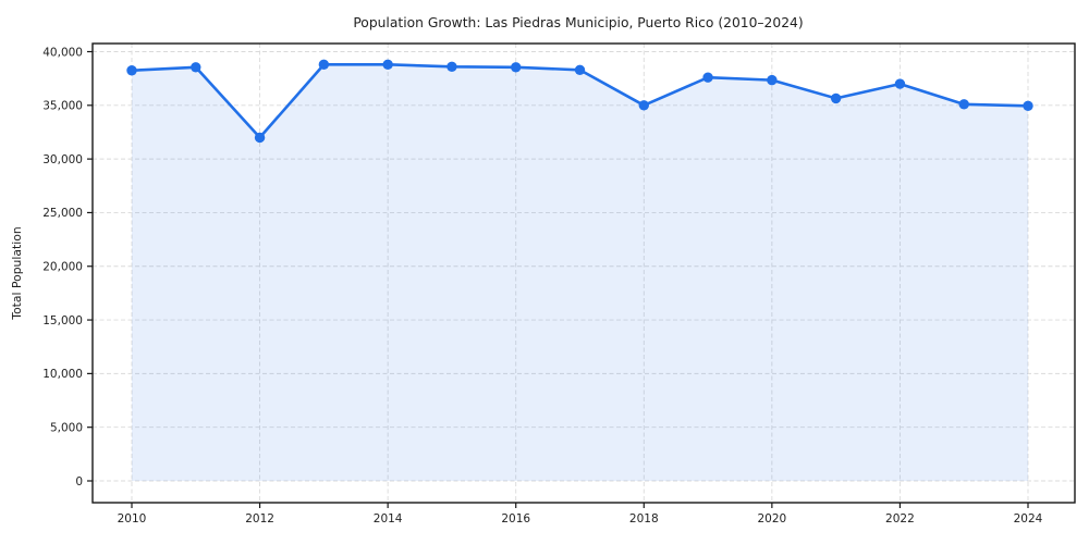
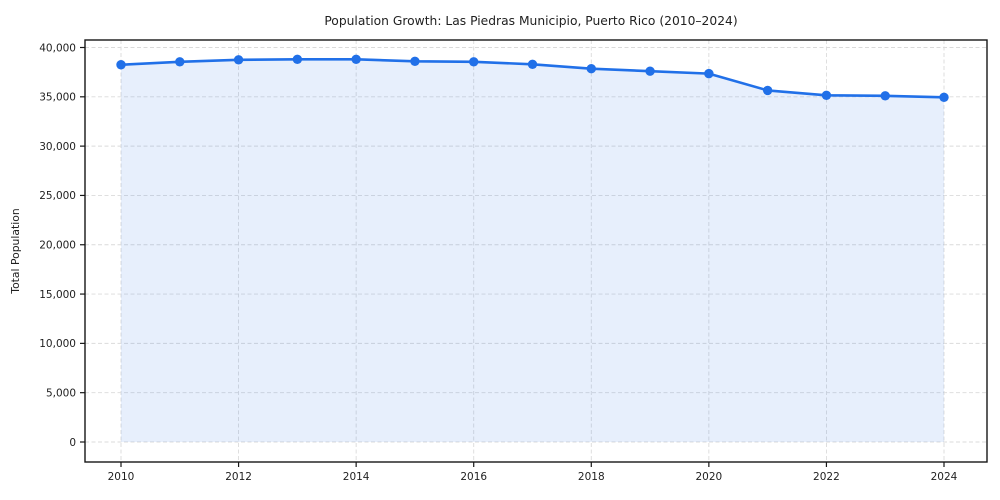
2012: 32000 -> 39000
2018: 35000 -> 38000
2022: 37000 -> 35000
